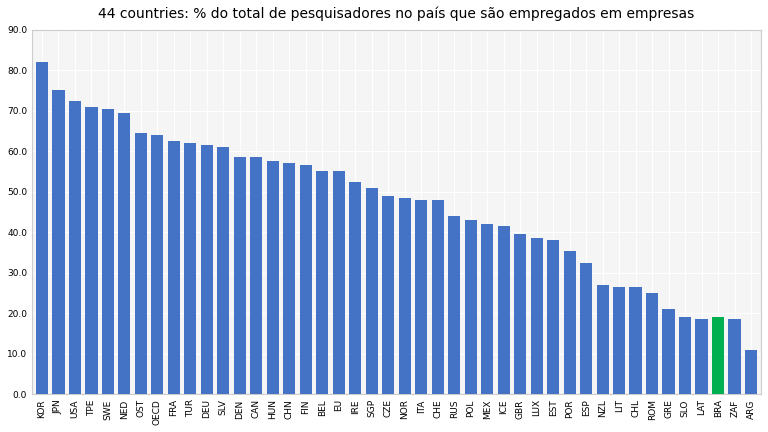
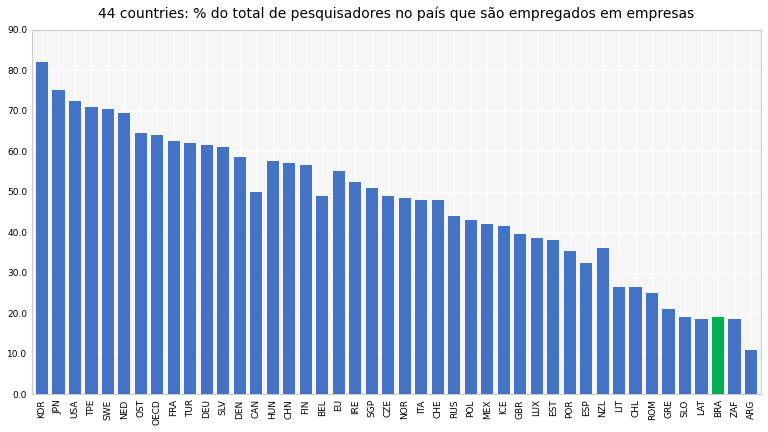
CAN: 58.5 -> 50.0
BEL: 55.0 -> 49.0
NZL: 27.0 -> 36.0
